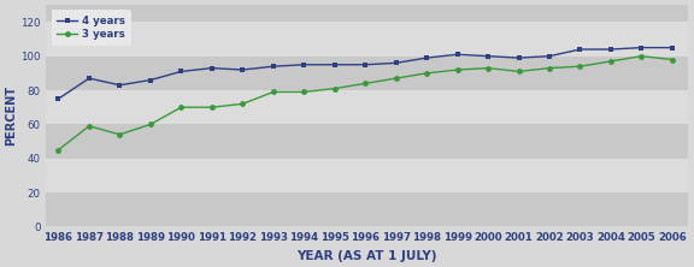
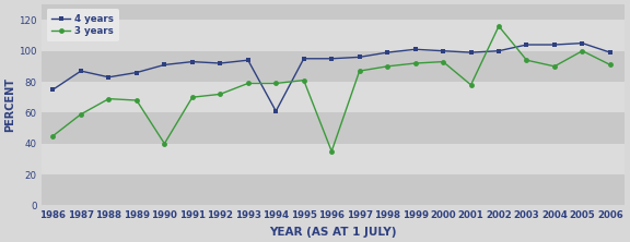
3 years/1988: 54 -> 69
3 years/1989: 60 -> 68
3 years/1990: 70 -> 40
4 years/1994: 95 -> 61
3 years/1996: 84 -> 35
3 years/2001: 91 -> 78
3 years/2002: 93 -> 116
3 years/2004: 97 -> 90
4 years/2006: 105 -> 99
3 years/2006: 98 -> 91
